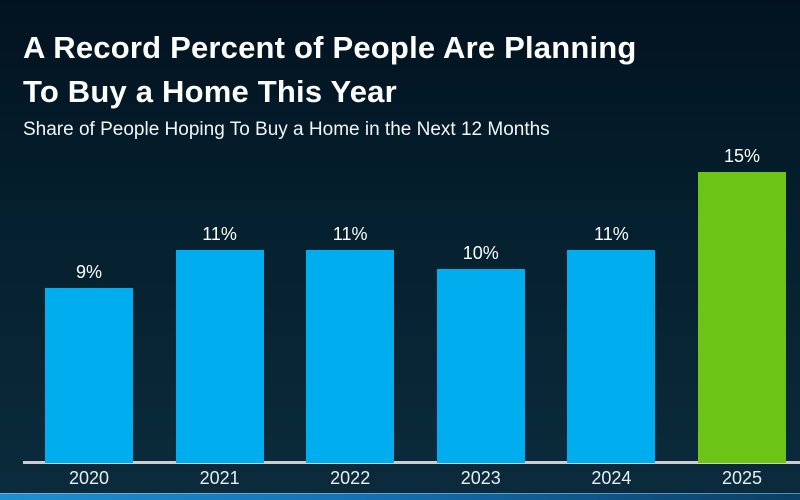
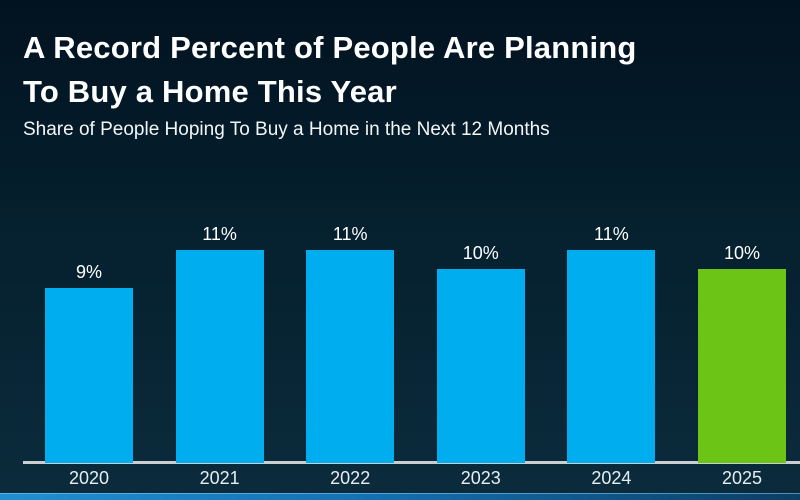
2025: 15% -> 10%
